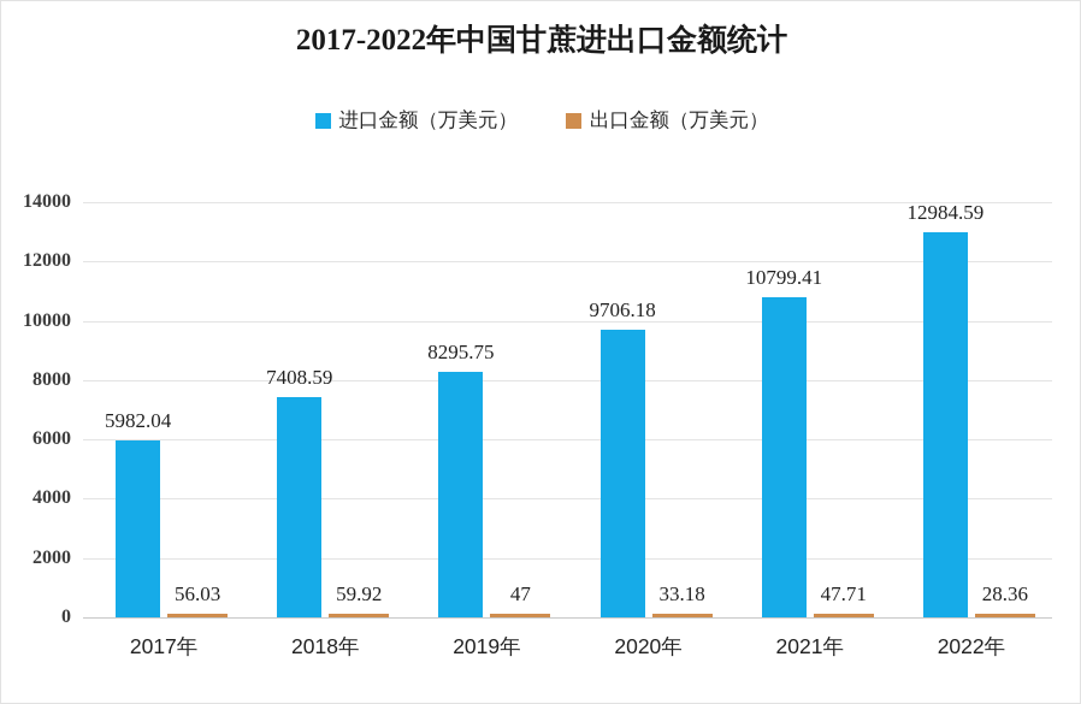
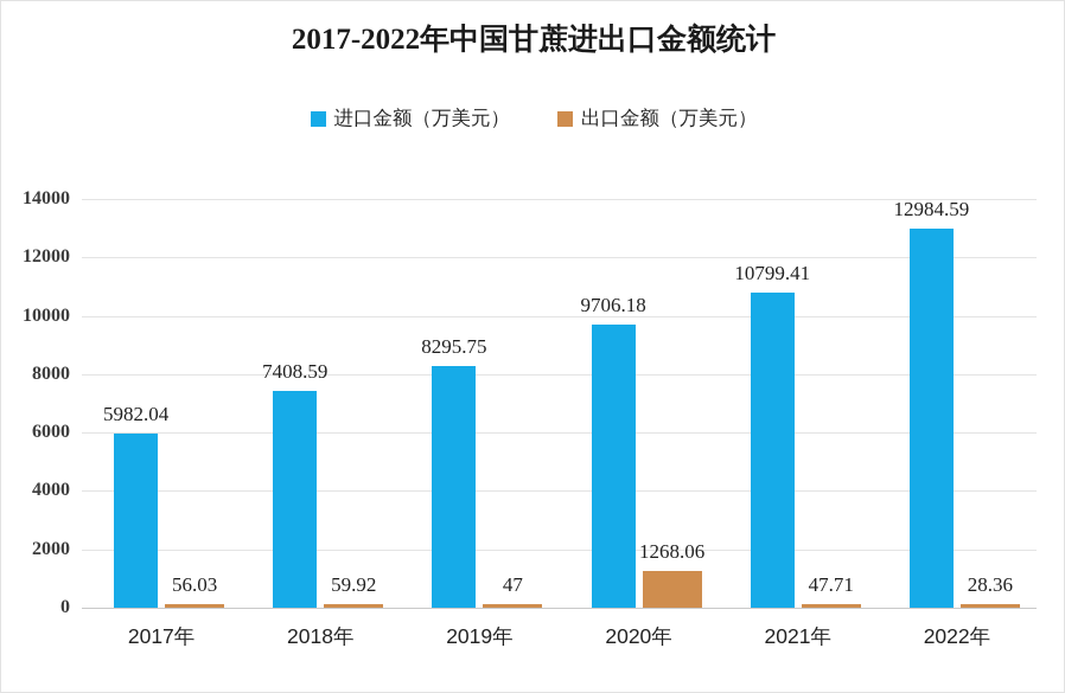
出口金额（万美元）/2020年: 33.18 -> 1268.06
